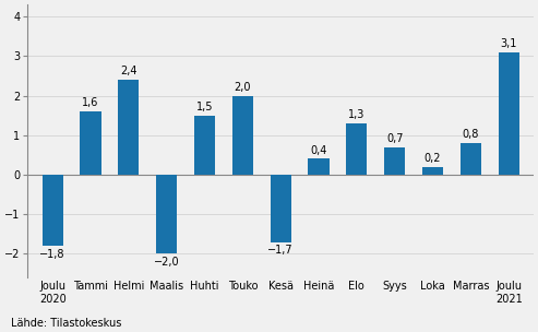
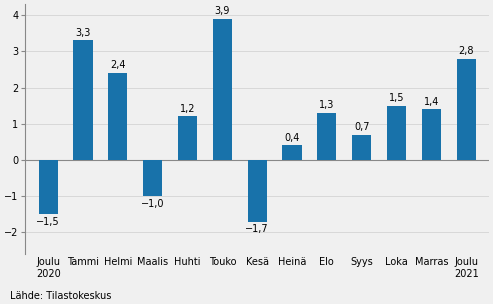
Joulu 2020: −1,8 -> −1,5
Tammi: 1,6 -> 3,3
Maalis: −2,0 -> −1,0
Huhti: 1,5 -> 1,2
Touko: 2,0 -> 3,9
Loka: 0,2 -> 1,5
Marras: 0,8 -> 1,4
Joulu 2021: 3,1 -> 2,8
